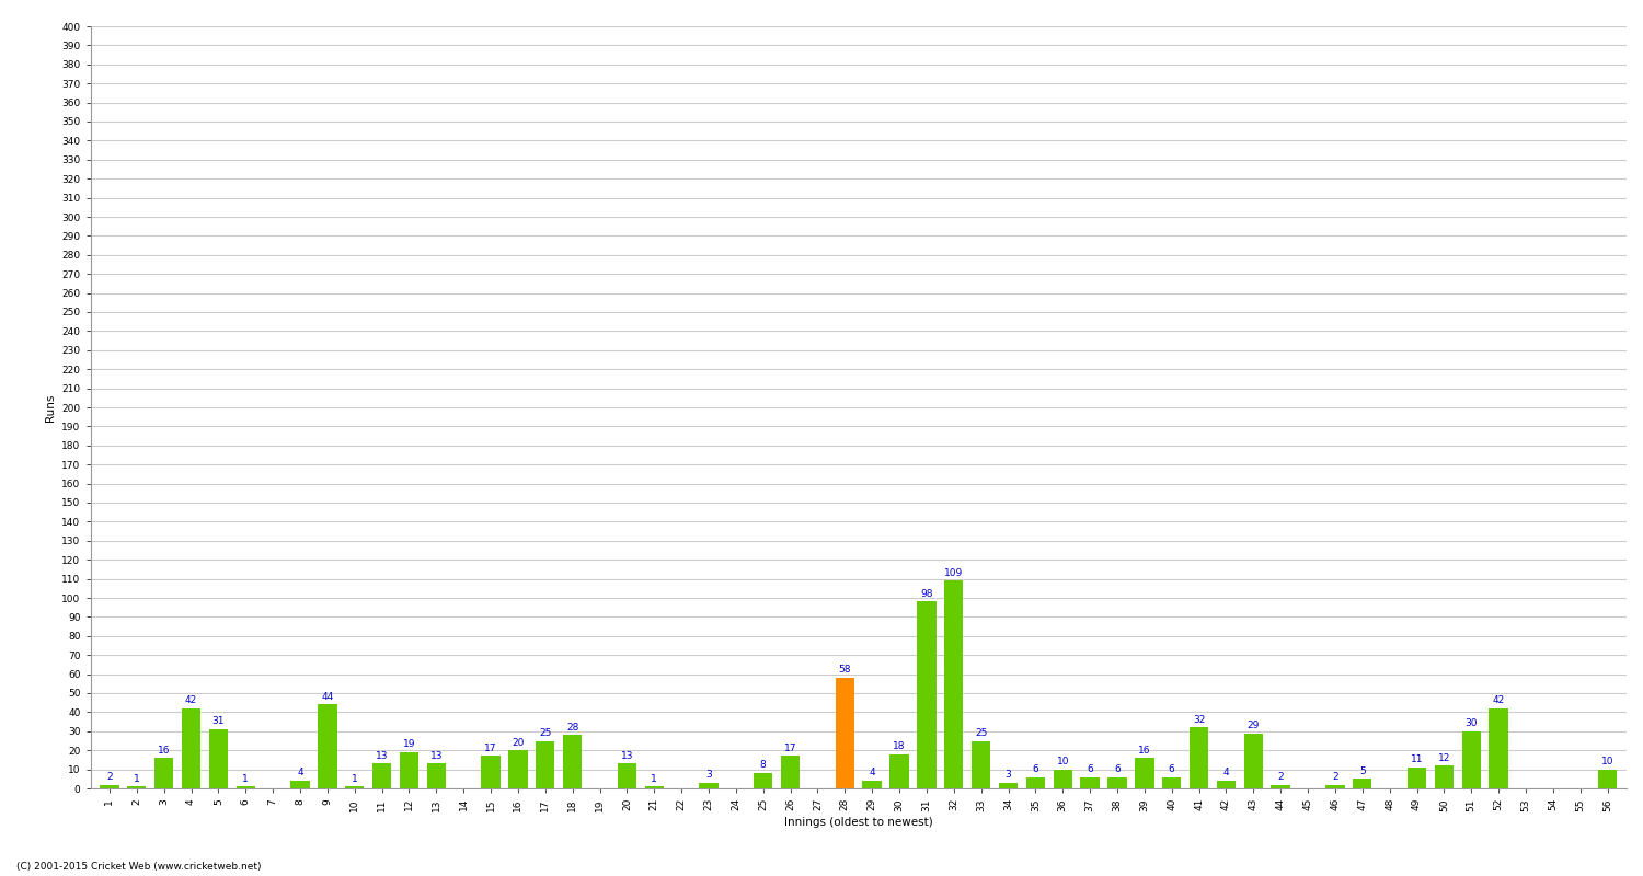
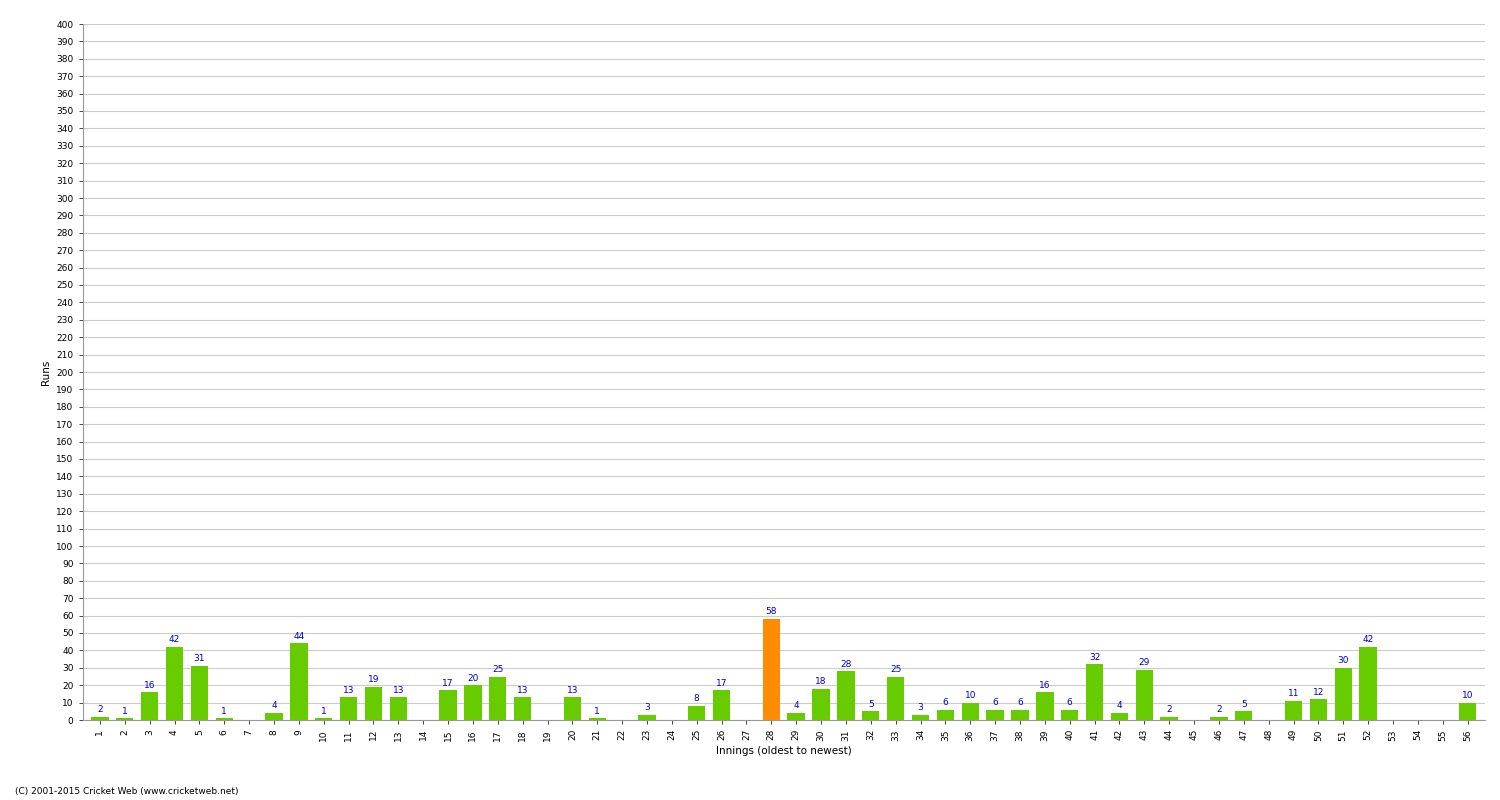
18: 28 -> 13
31: 98 -> 28
32: 109 -> 5
